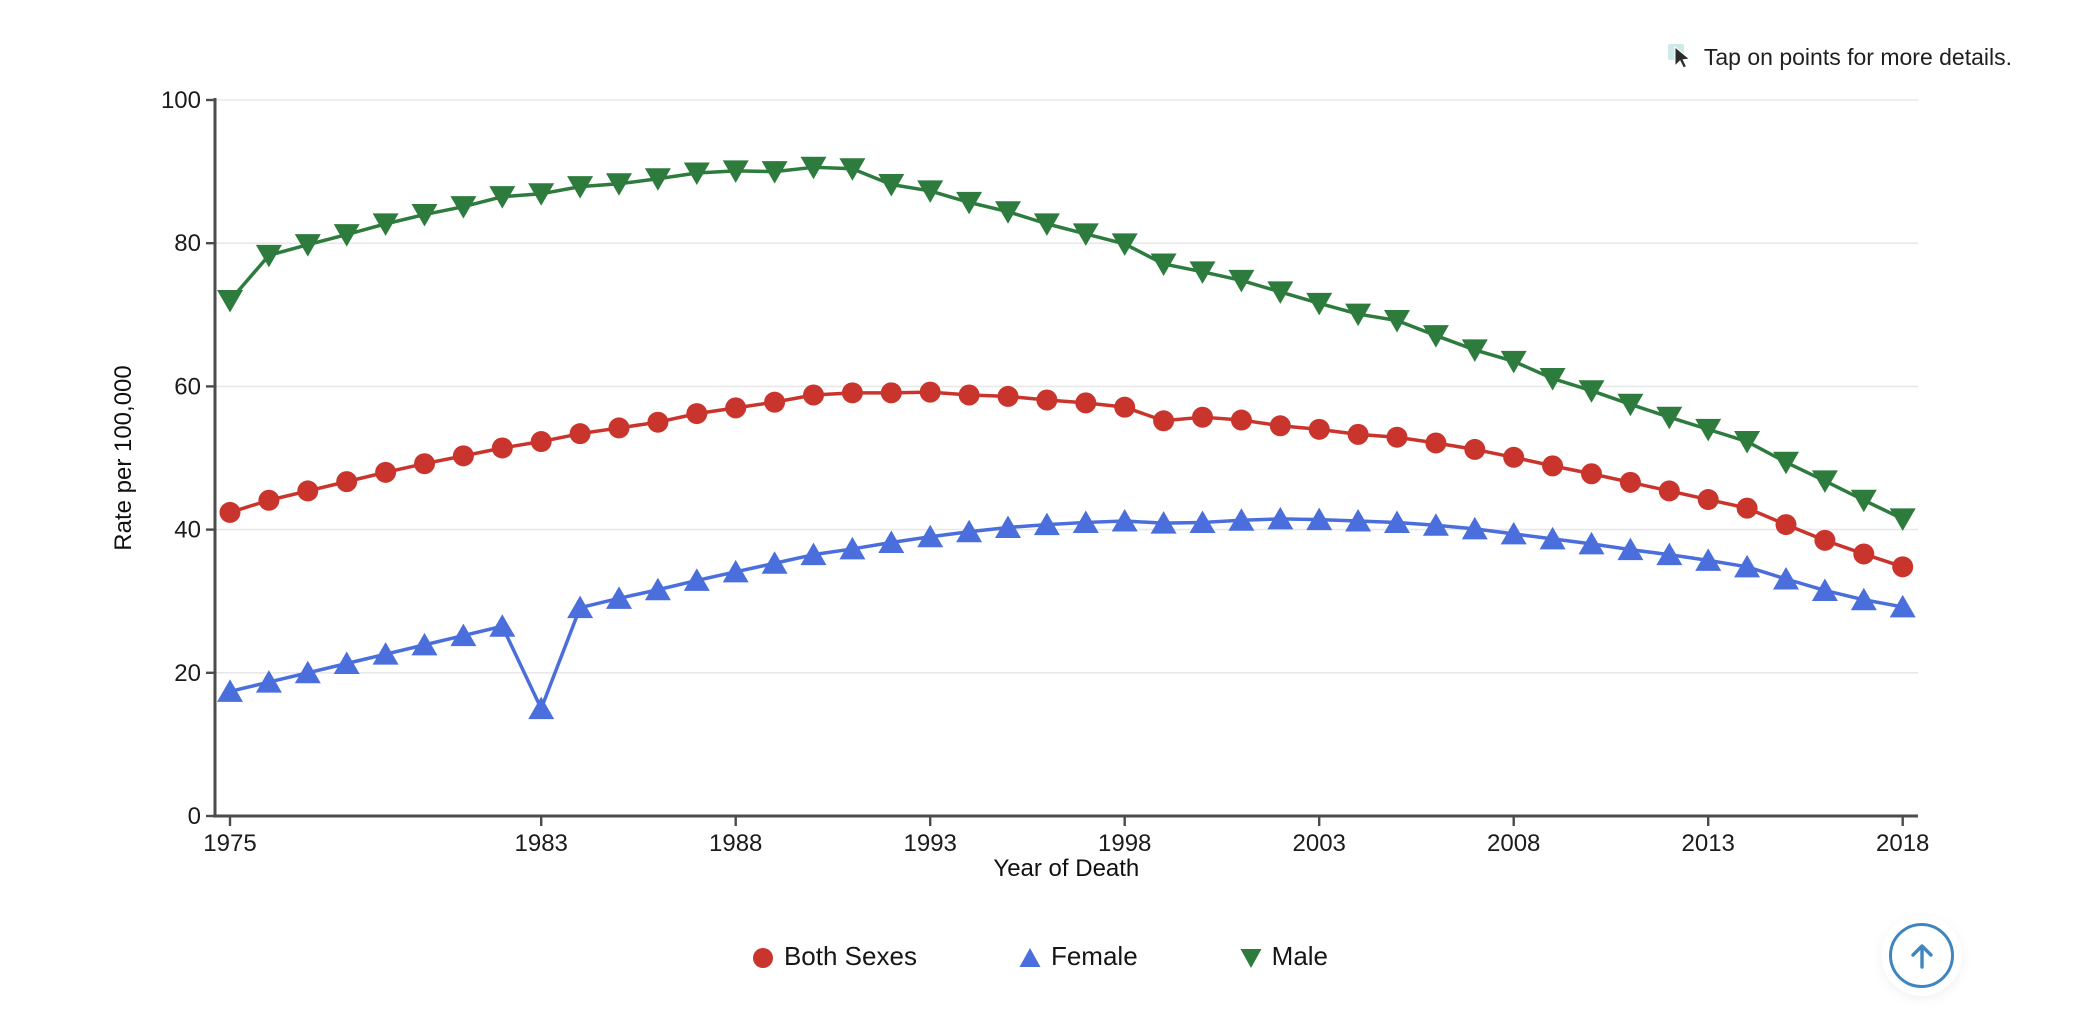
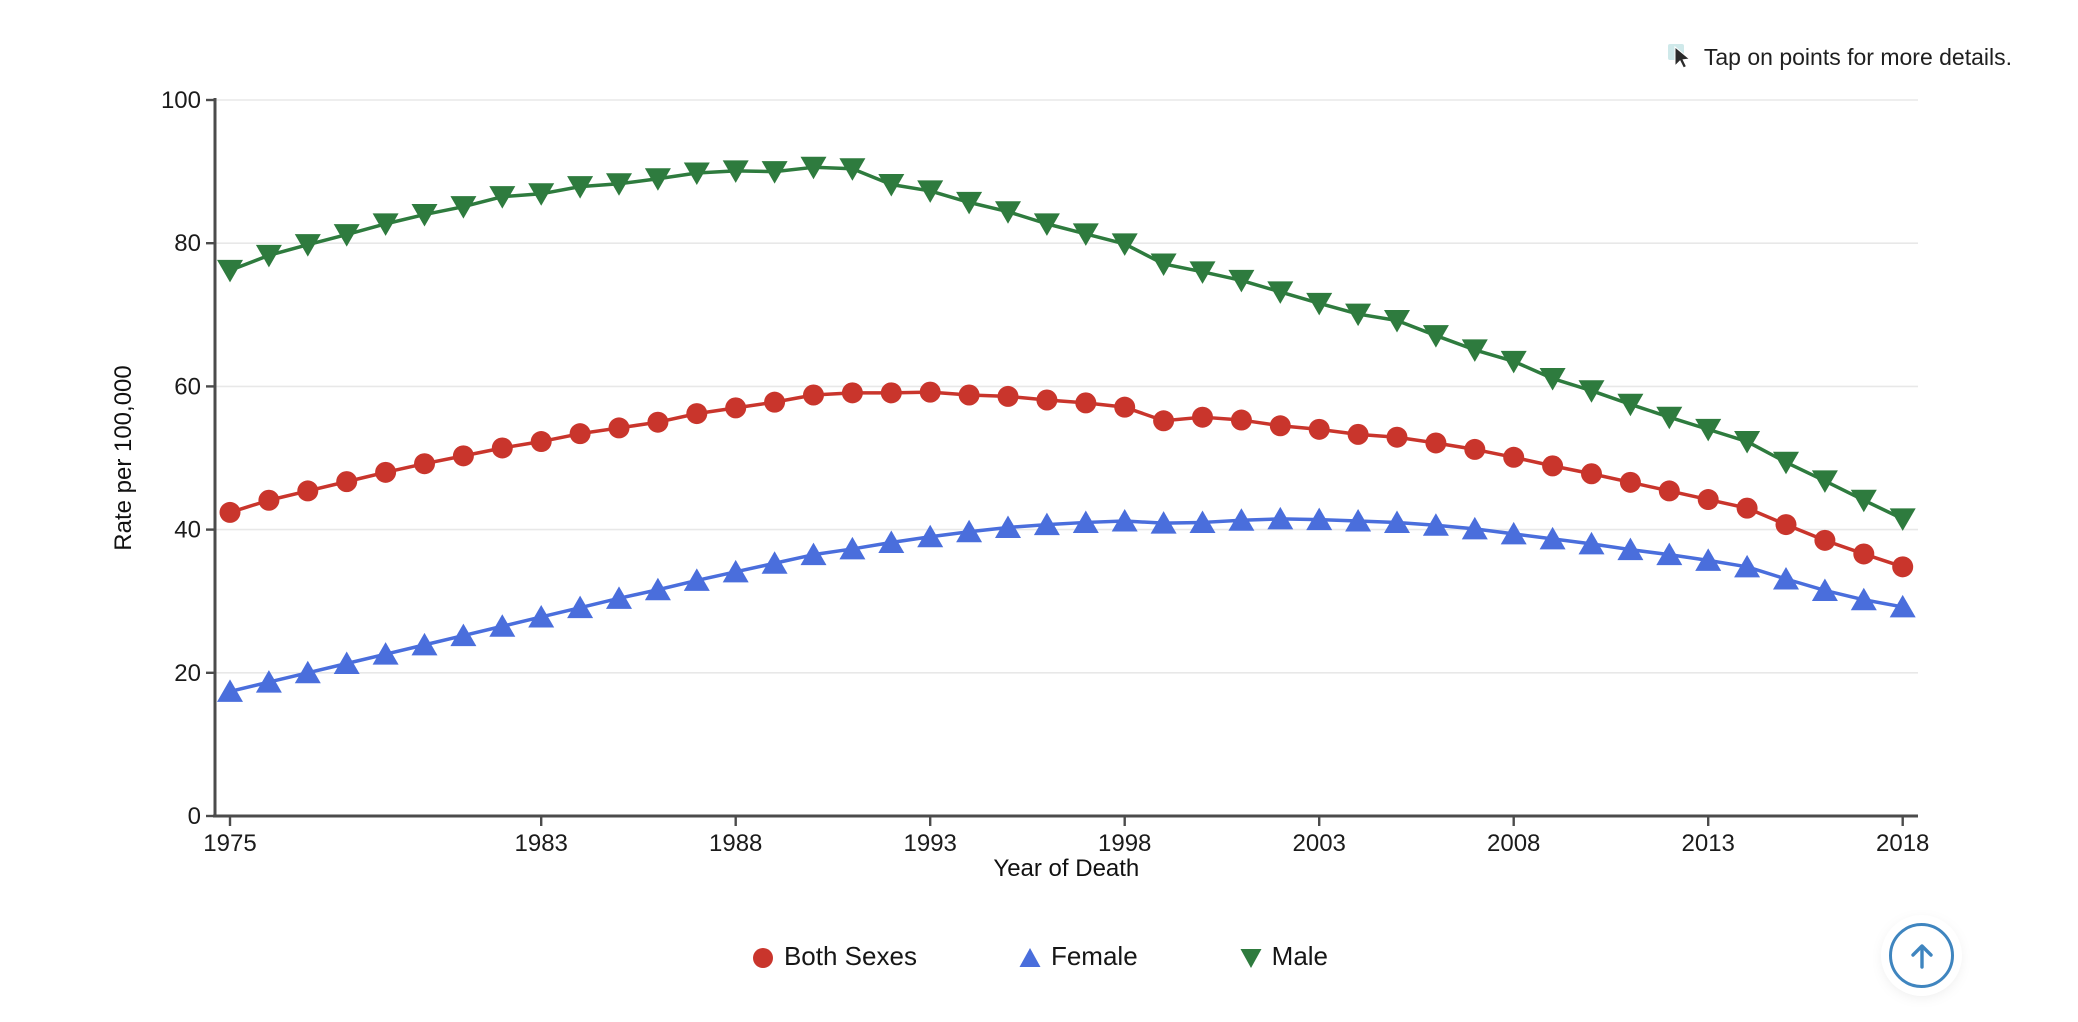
Male/1975: 72 -> 76
Female/1983: 15 -> 28
